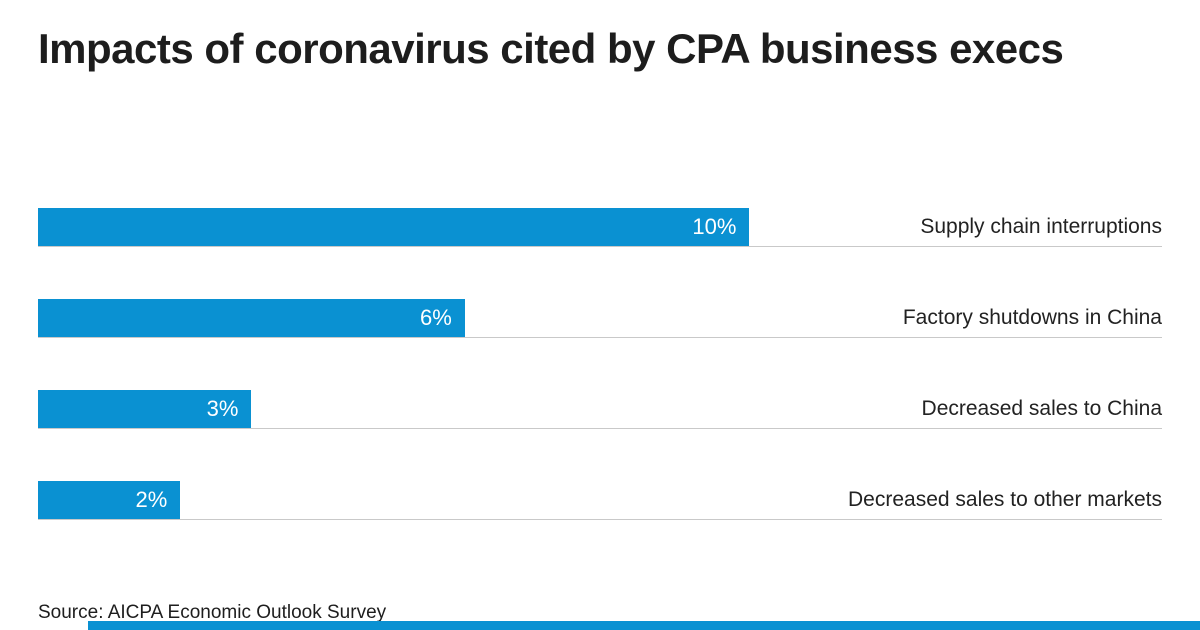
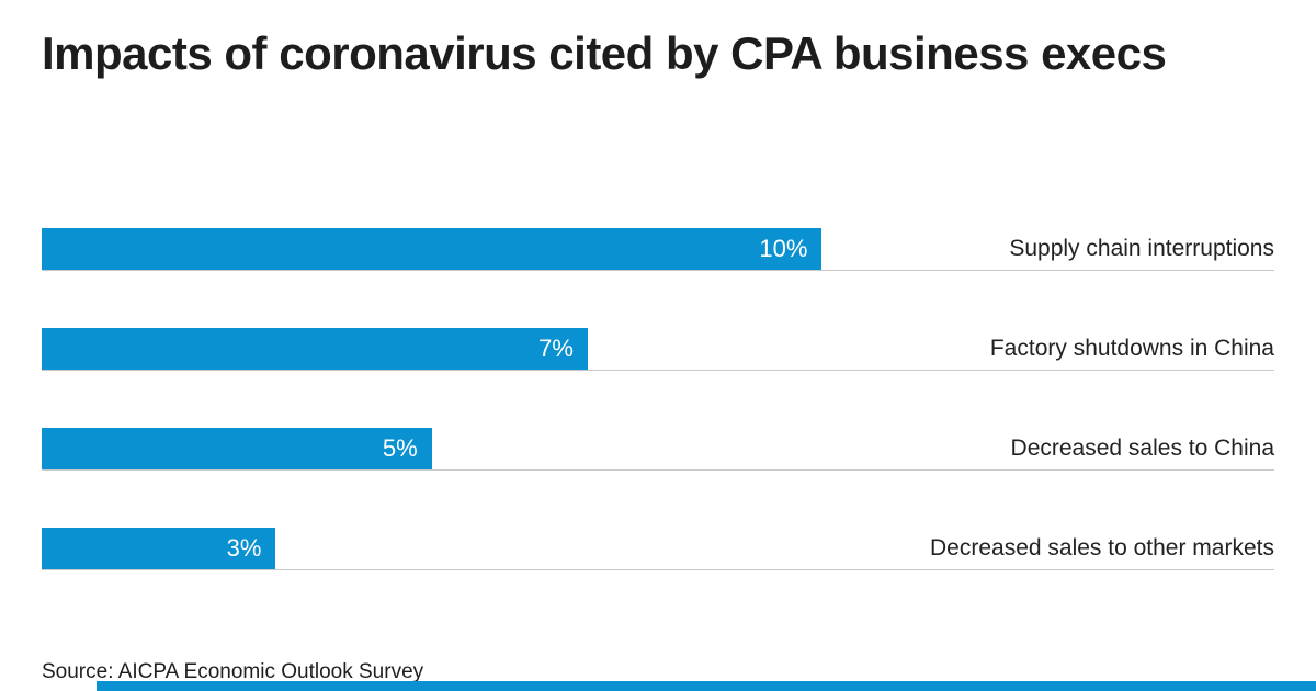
Factory shutdowns in China: 6% -> 7%
Decreased sales to China: 3% -> 5%
Decreased sales to other markets: 2% -> 3%
